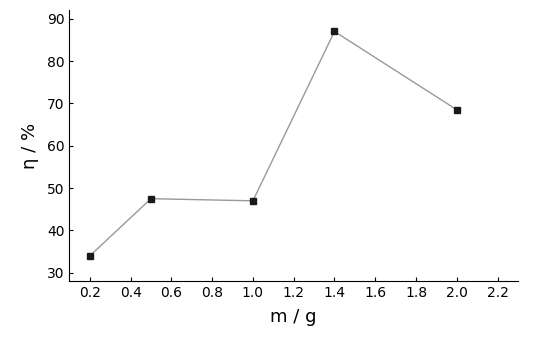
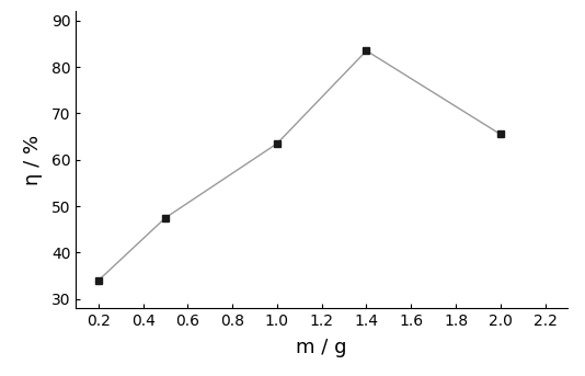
1.0: 47.0 -> 63.5
1.4: 87.0 -> 83.5
2.0: 68.5 -> 65.5
